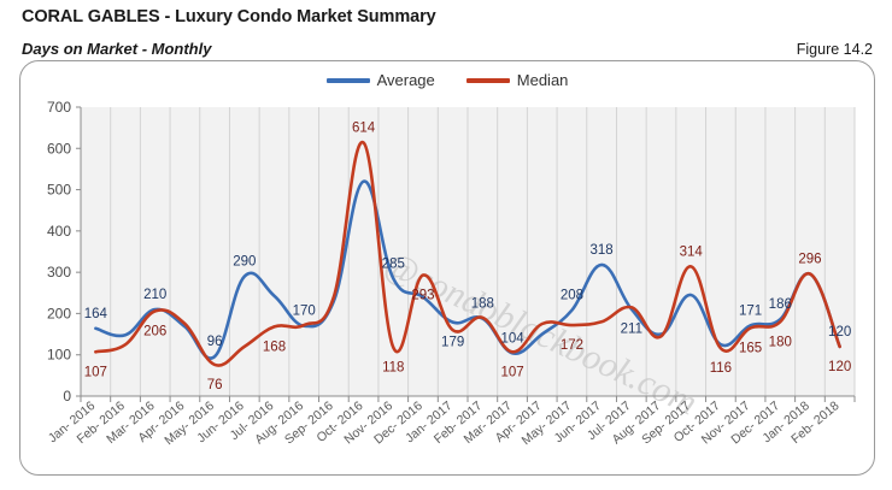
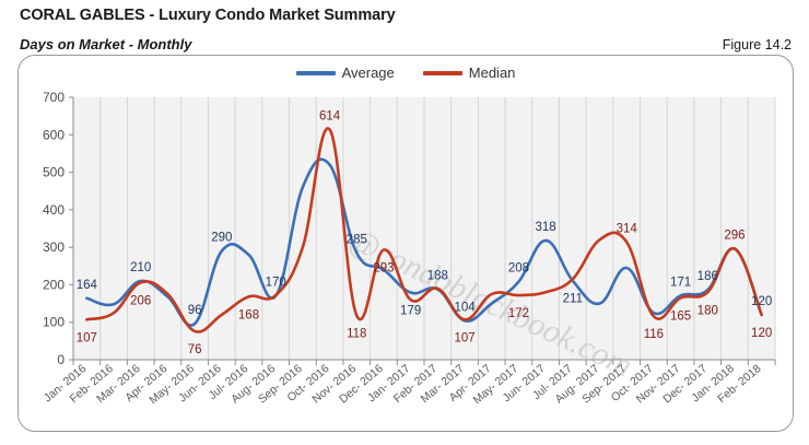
Average/Jul- 2016: 240 -> 280
Average/Sep- 2016: 230 -> 460
Median/Sep- 2016: 240 -> 300
Median/Aug- 2017: 140 -> 320
